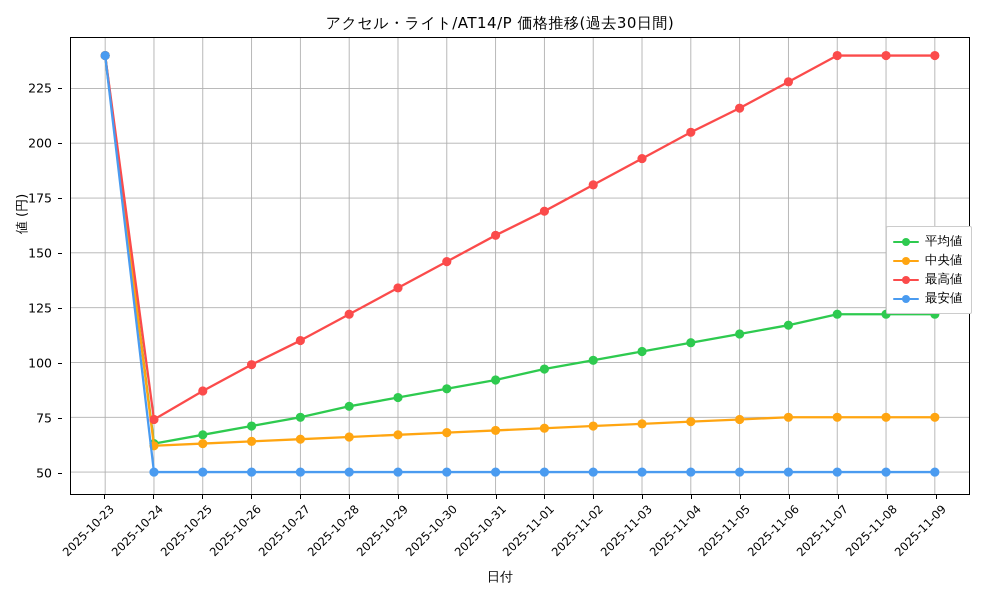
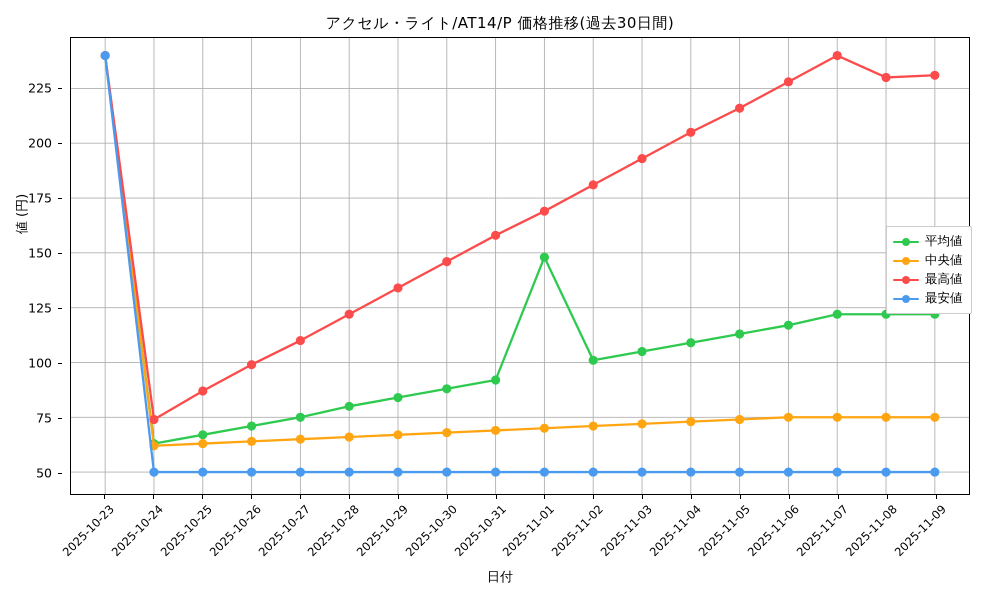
平均値/2025-11-01: 97 -> 148
最高値/2025-11-08: 240 -> 230
最高値/2025-11-09: 240 -> 231
